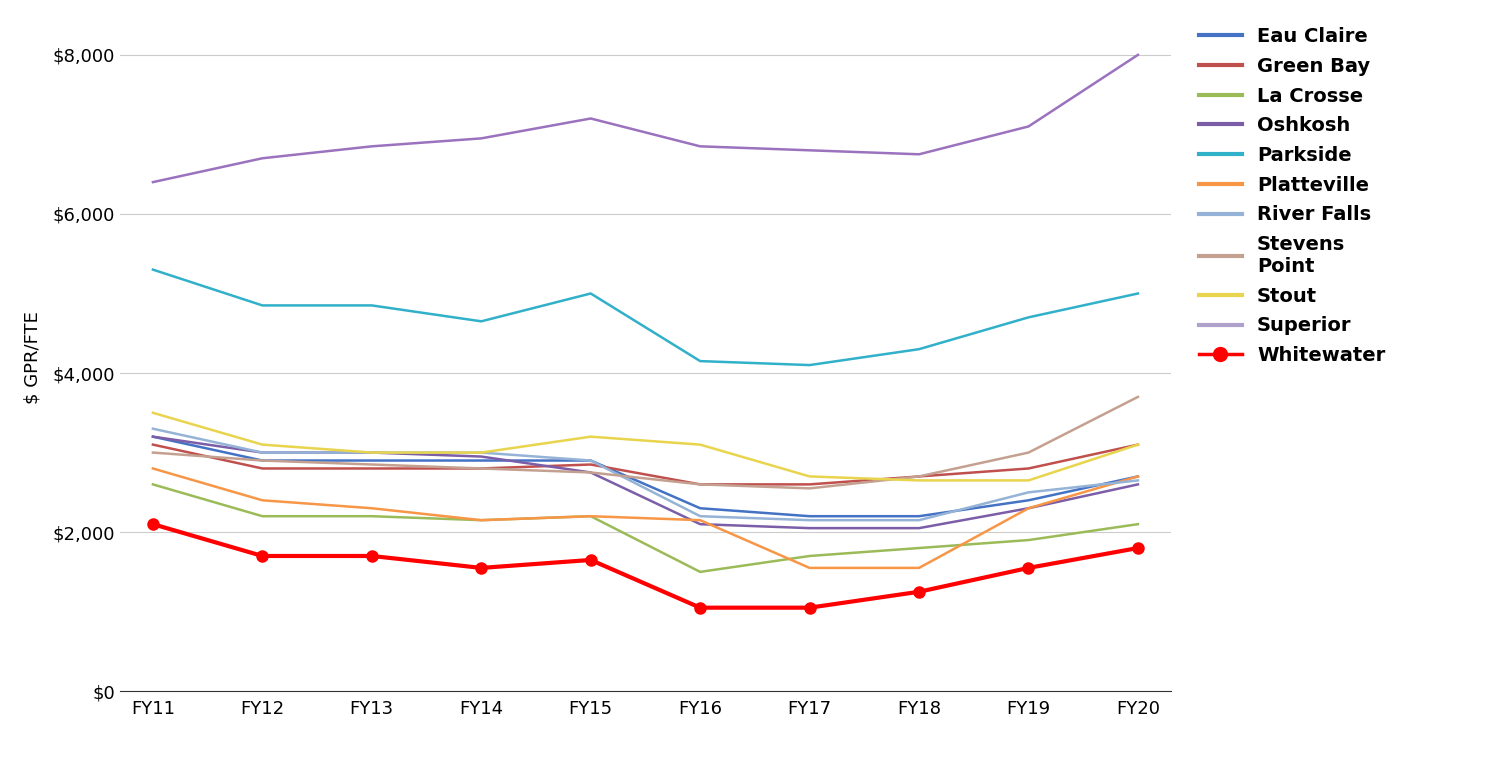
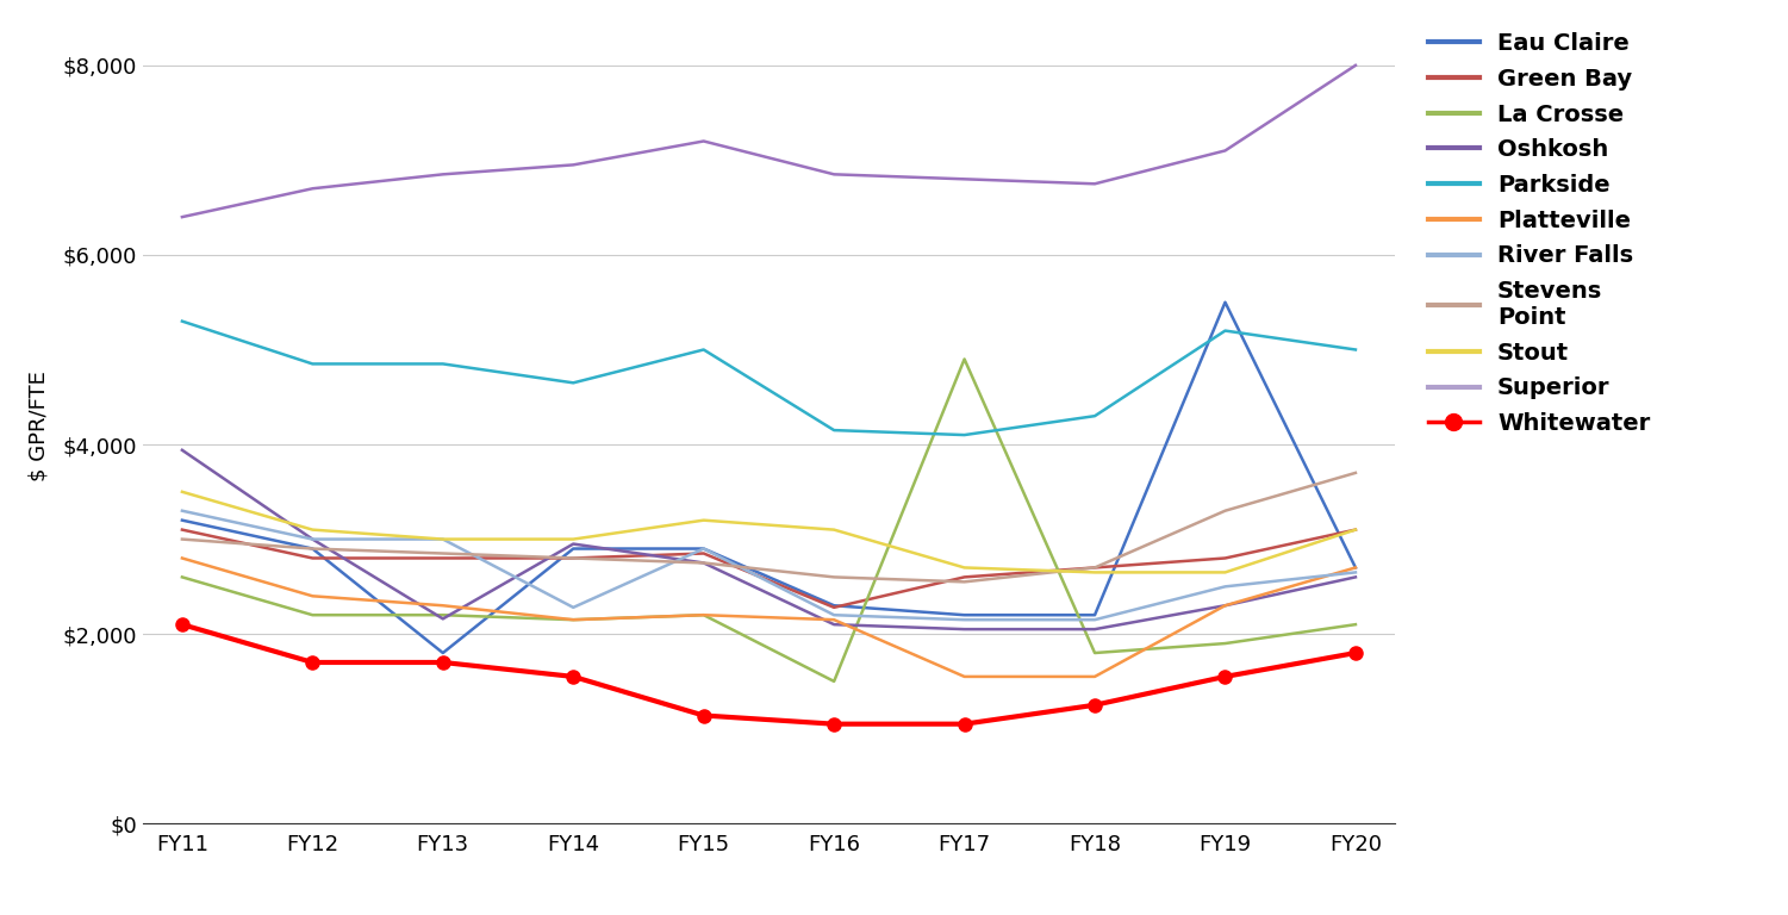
Oshkosh/FY11: $3,200 -> $3,940
Eau Claire/FY13: $2,900 -> $1,800
Oshkosh/FY13: $3,000 -> $2,160
River Falls/FY14: $3,000 -> $2,280
Whitewater/FY15: $1,650 -> $1,140
Green Bay/FY16: $2,600 -> $2,280
La Crosse/FY17: $1,700 -> $4,900
Eau Claire/FY19: $2,400 -> $5,500
Parkside/FY19: $4,700 -> $5,200
Stevens Point/FY19: $3,000 -> $3,300
